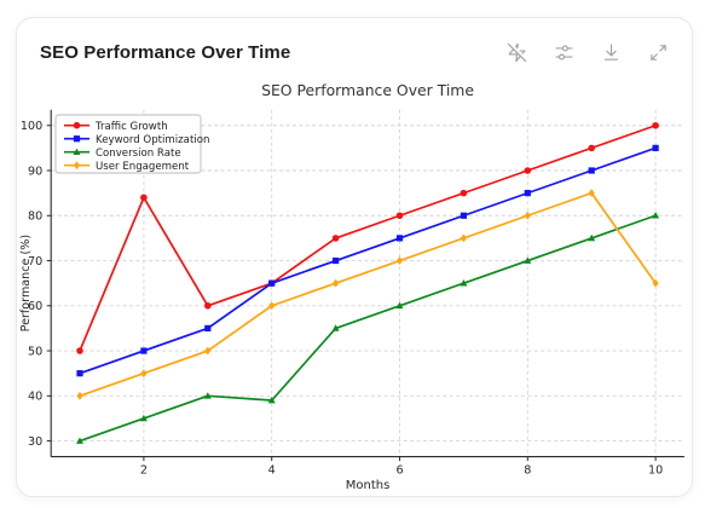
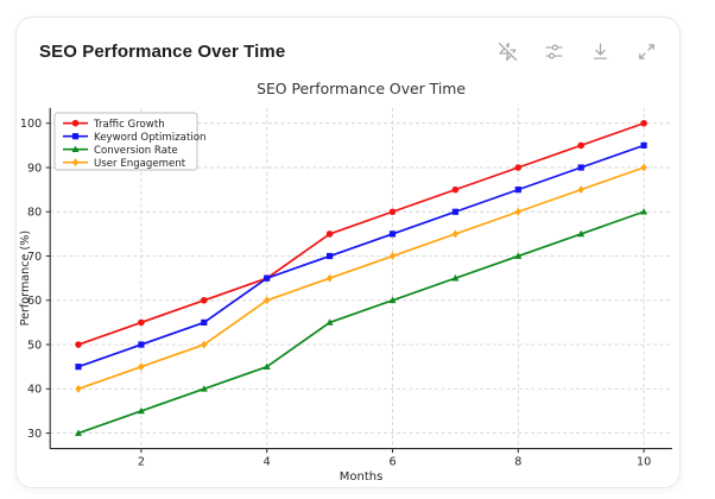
Traffic Growth/2: 84 -> 55
Conversion Rate/4: 39 -> 45
User Engagement/10: 65 -> 90
